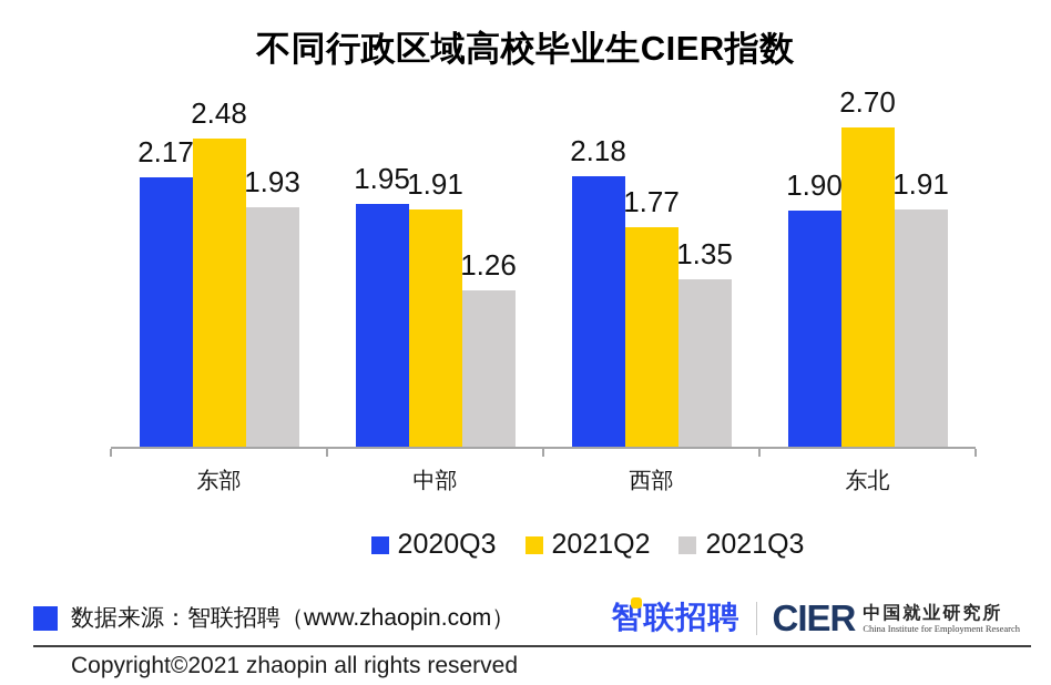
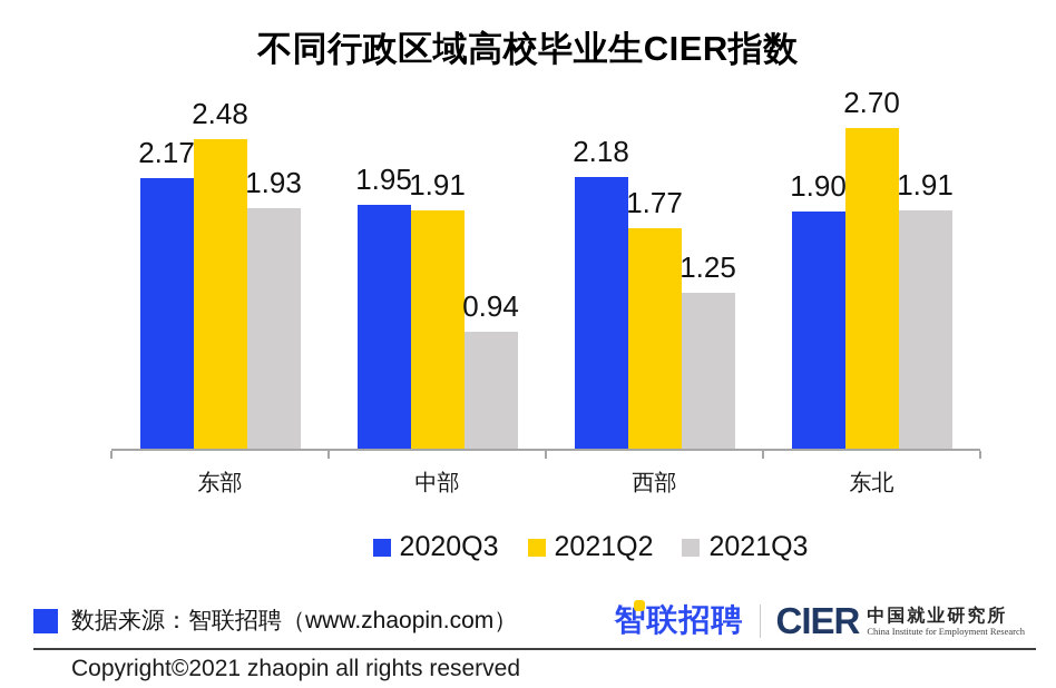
2021Q3/中部: 1.26 -> 0.94
2021Q3/西部: 1.35 -> 1.25
